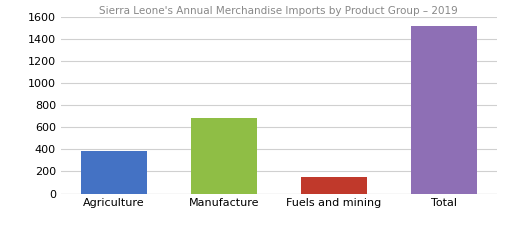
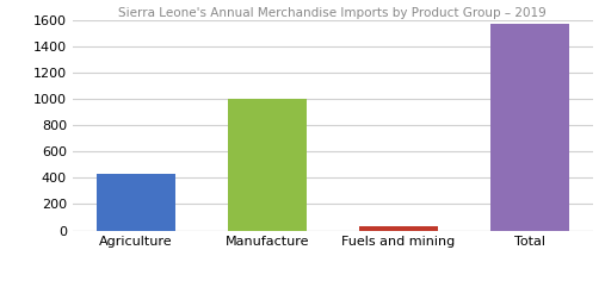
Agriculture: 380 -> 430
Manufacture: 680 -> 1000
Fuels and mining: 150 -> 40
Total: 1510 -> 1570
